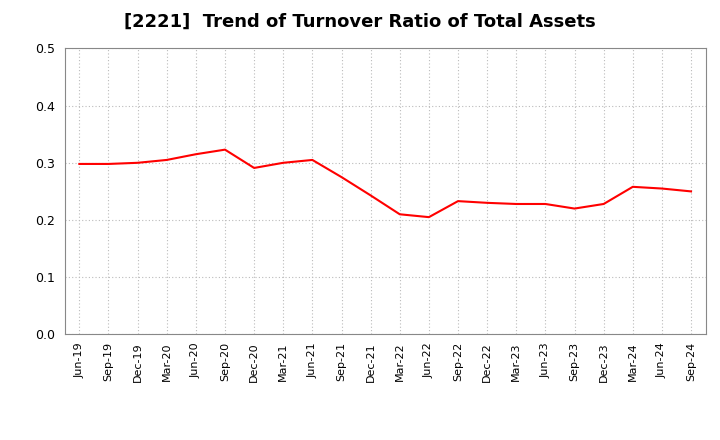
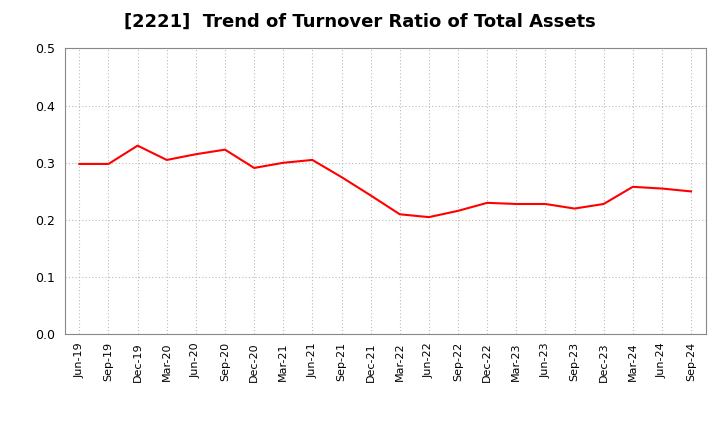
Dec-19: 0.300 -> 0.330
Sep-22: 0.233 -> 0.216
